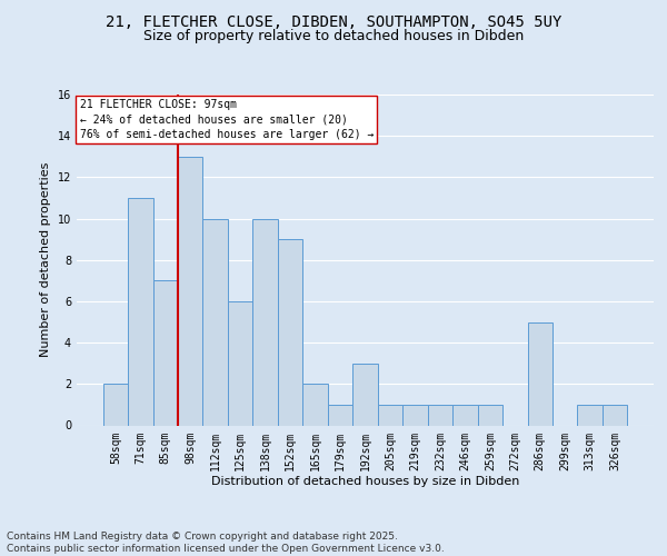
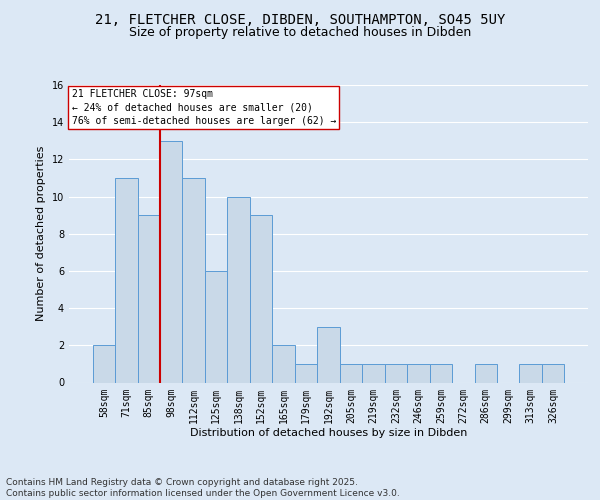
85sqm: 7 -> 9
112sqm: 10 -> 11
286sqm: 5 -> 1
